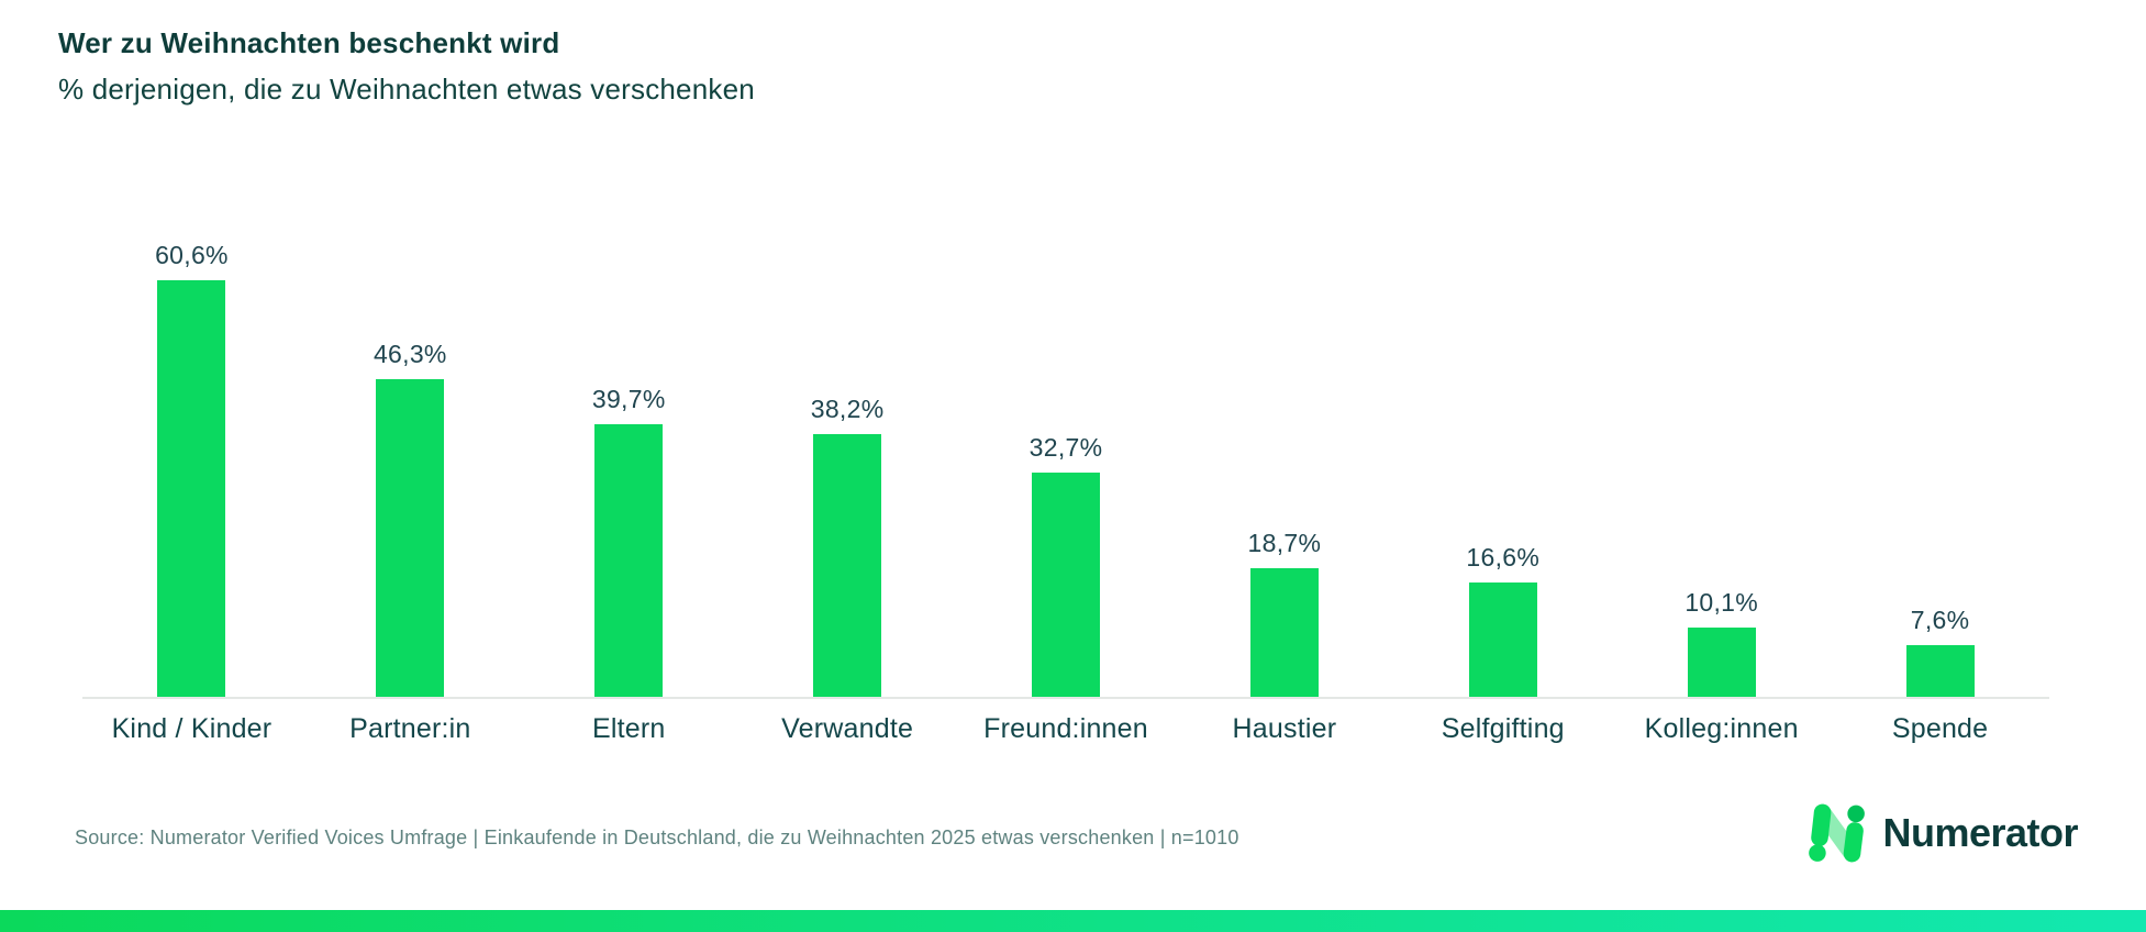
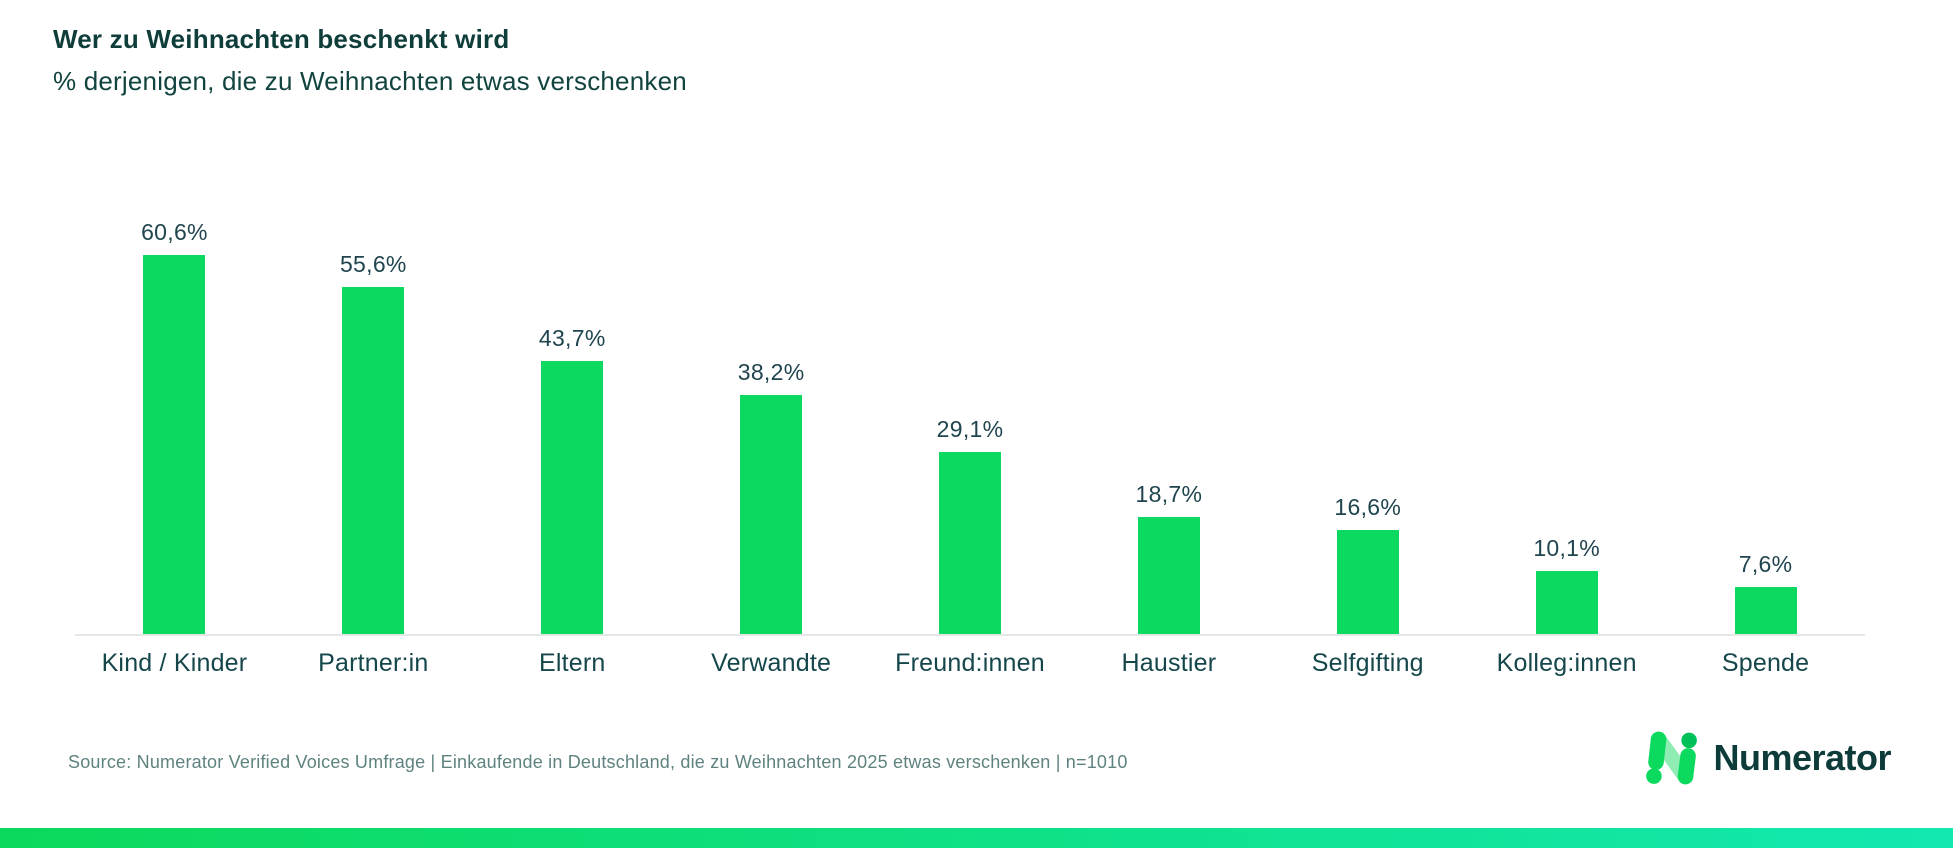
Partner:in: 46,3% -> 55,6%
Eltern: 39,7% -> 43,7%
Freund:innen: 32,7% -> 29,1%
